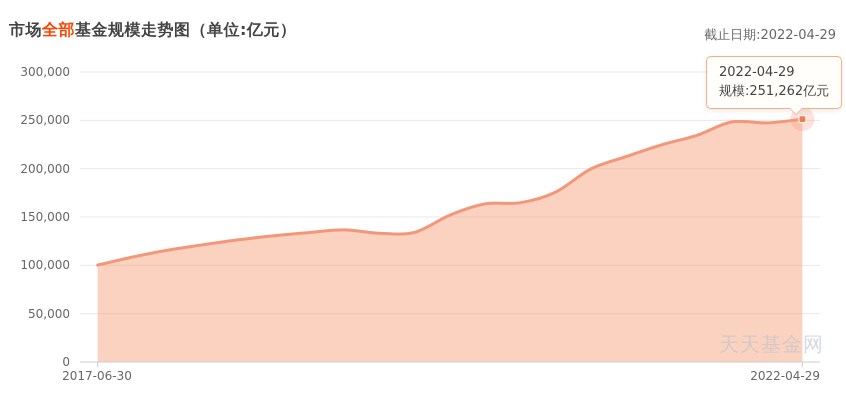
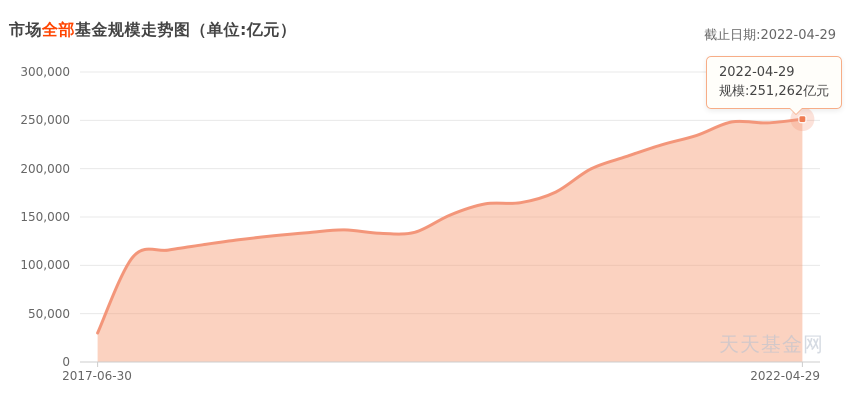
2017-06-30: 100000 -> 30000
